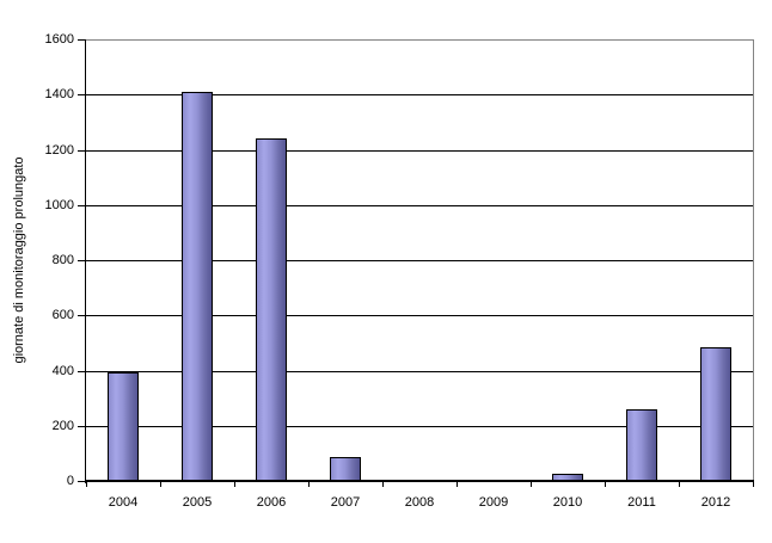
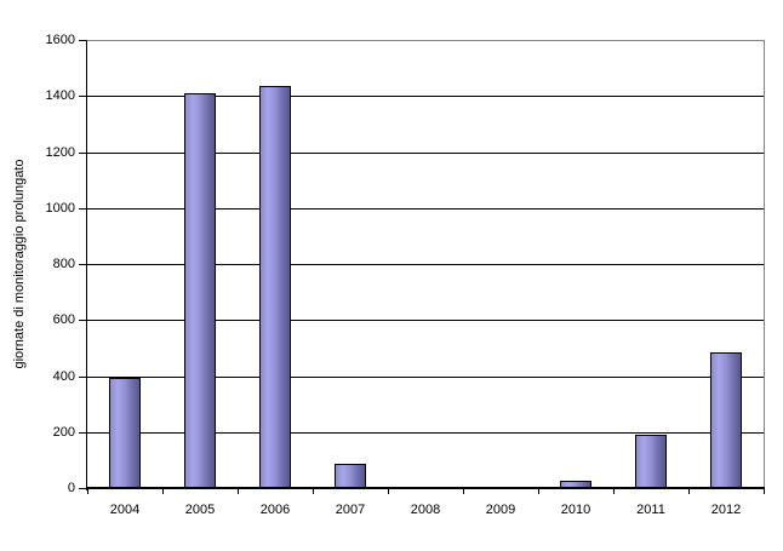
2006: 1240 -> 1440
2011: 260 -> 190
